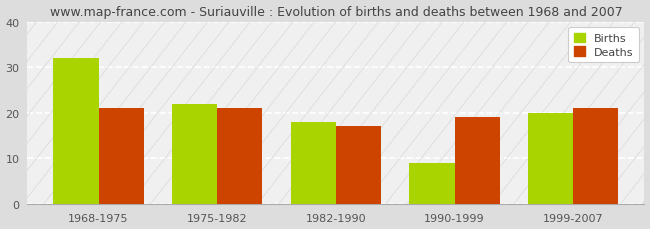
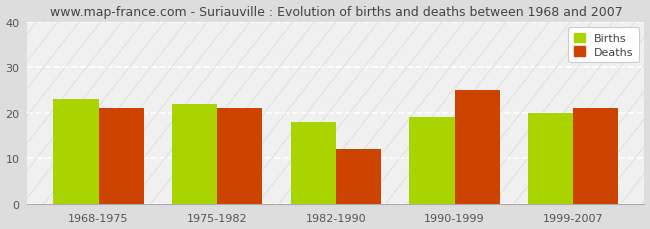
Births/1968-1975: 32 -> 23
Deaths/1982-1990: 17 -> 12
Births/1990-1999: 9 -> 19
Deaths/1990-1999: 19 -> 25
